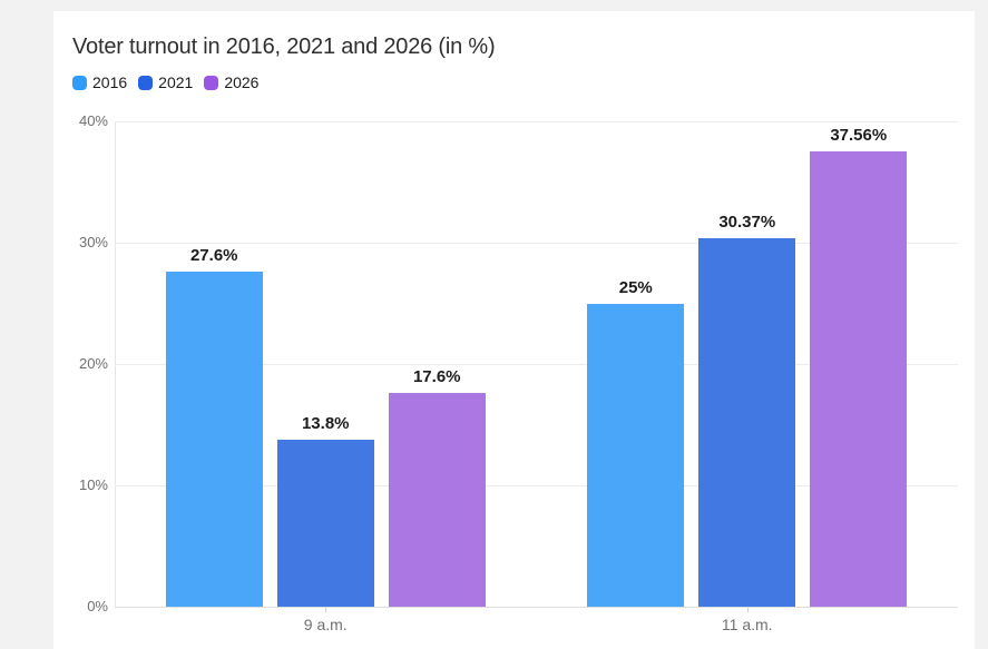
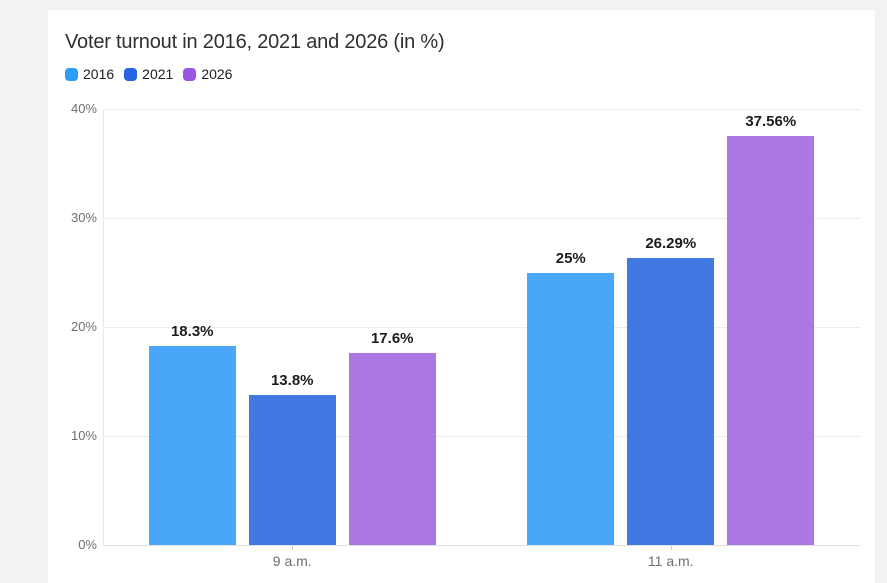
2016/9 a.m.: 27.6% -> 18.3%
2021/11 a.m.: 30.37% -> 26.29%
